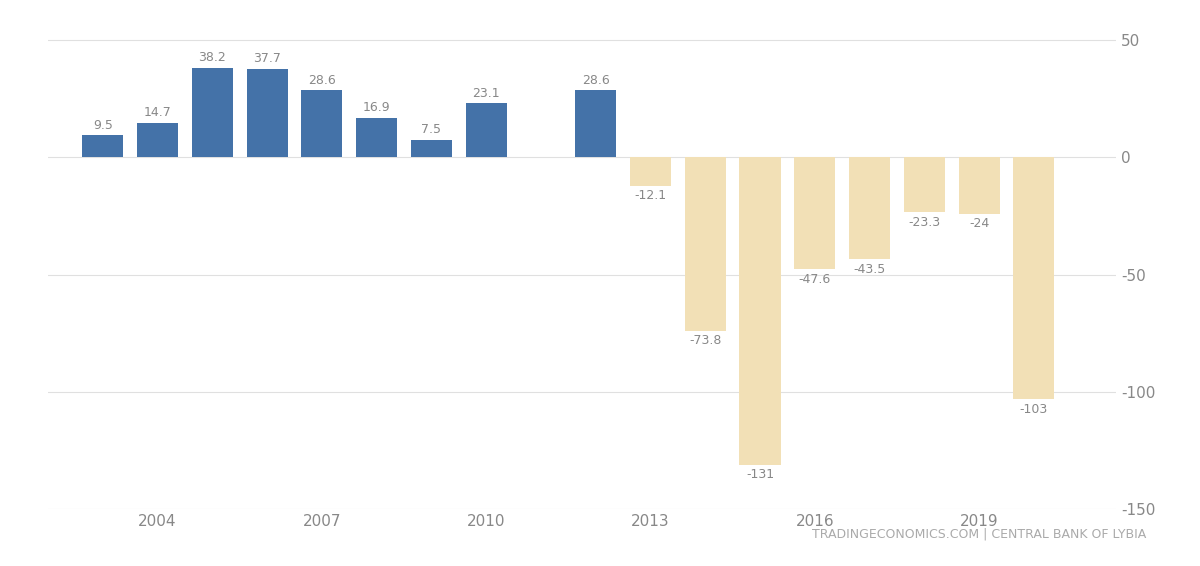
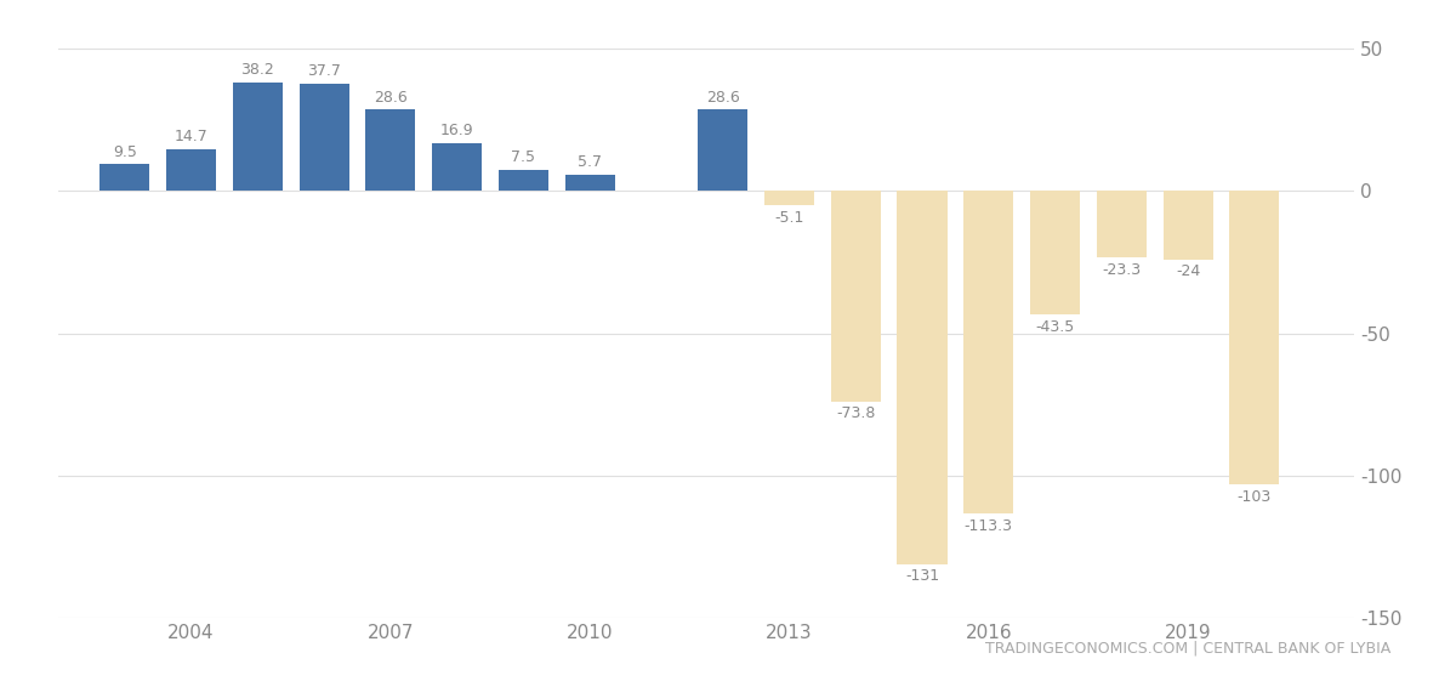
2010: 23.1 -> 5.7
2013: -12.1 -> -5.1
2016: -47.6 -> -113.3
